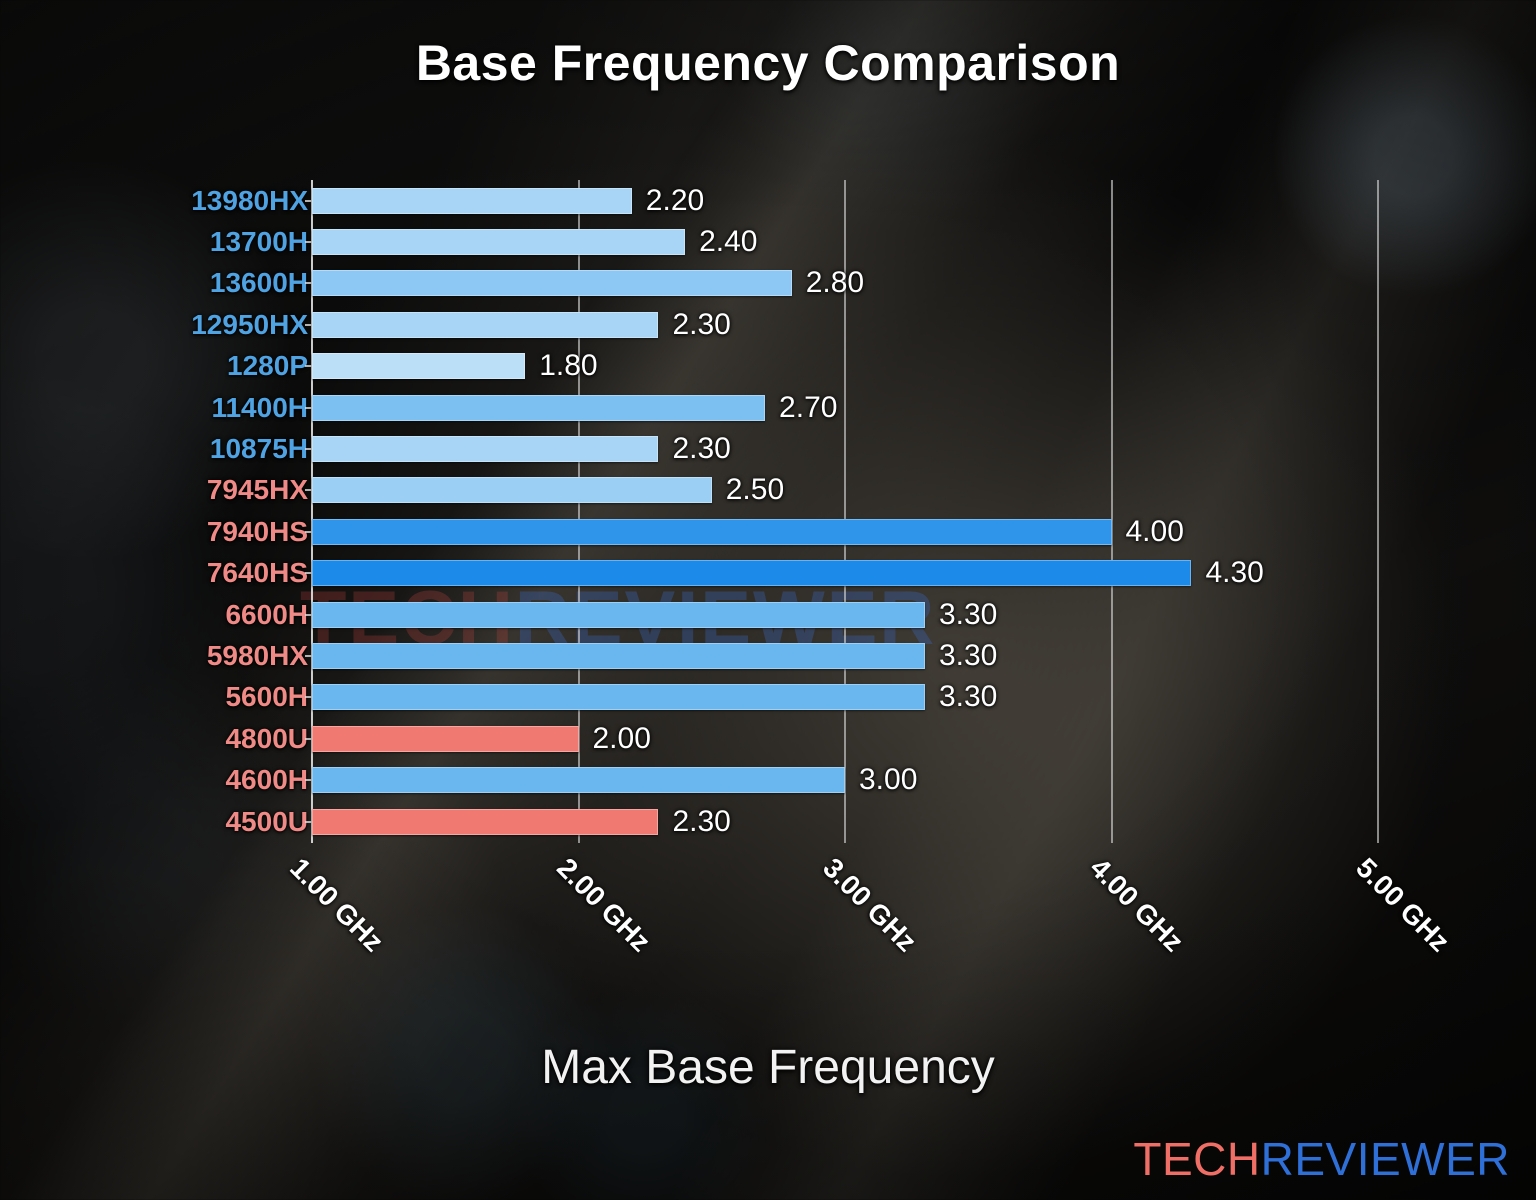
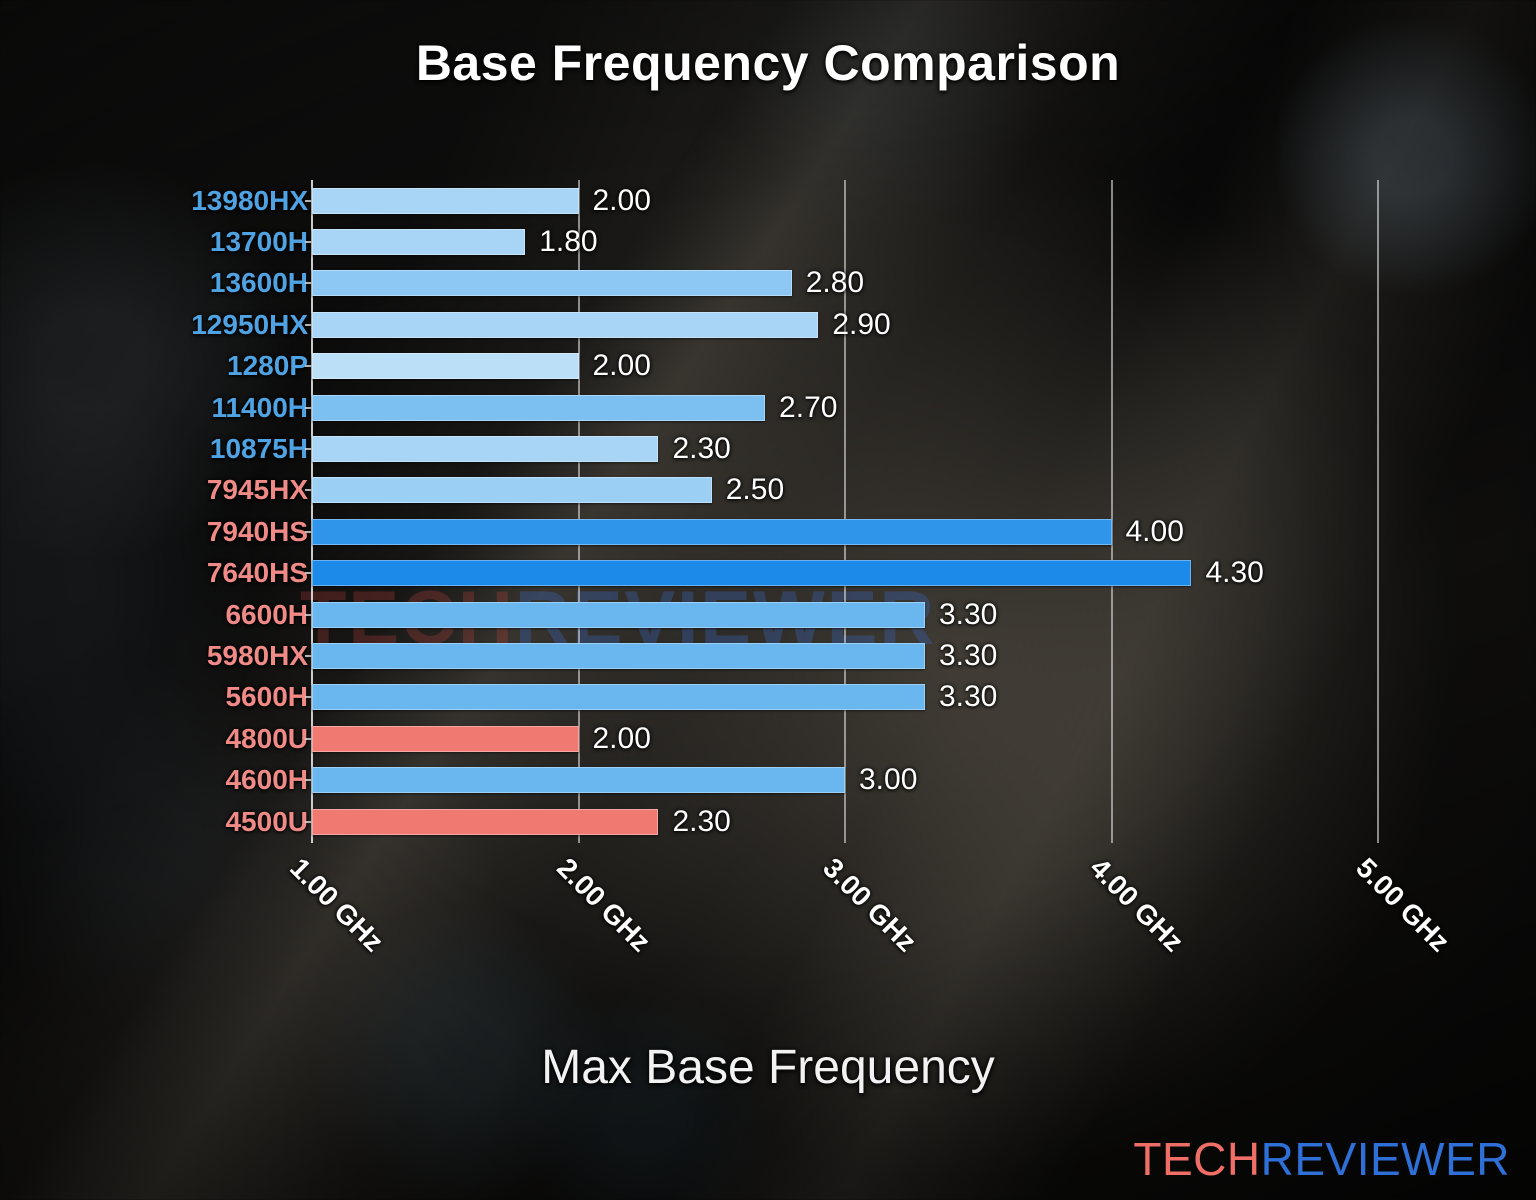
13980HX: 2.20 -> 2.00
13700H: 2.40 -> 1.80
12950HX: 2.30 -> 2.90
1280P: 1.80 -> 2.00
